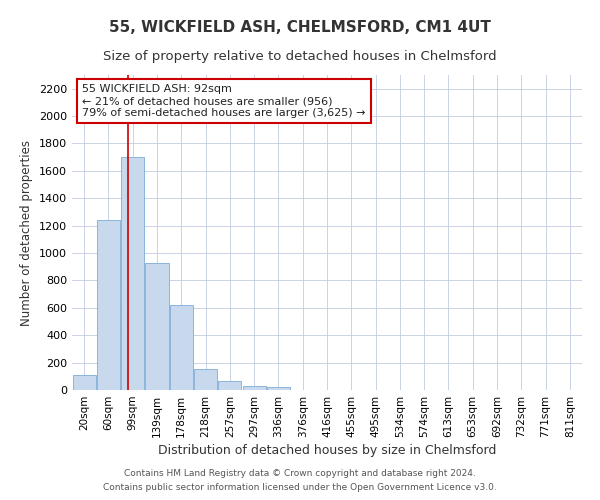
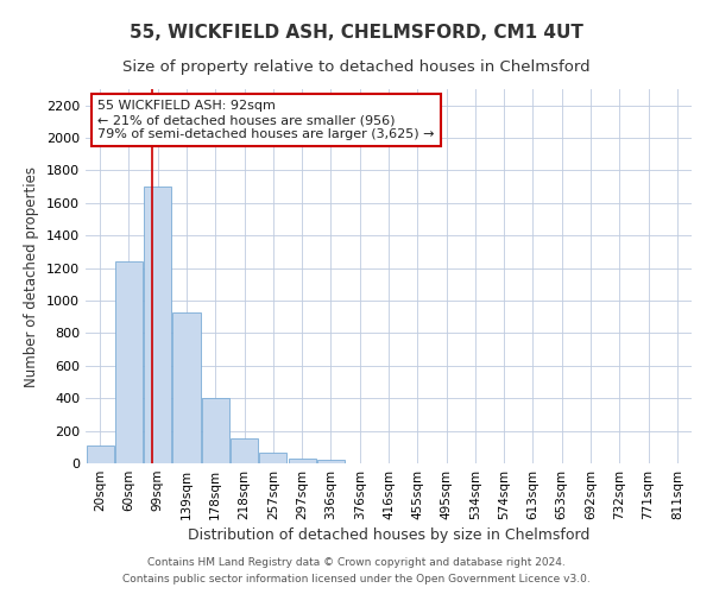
178sqm: 620 -> 400
